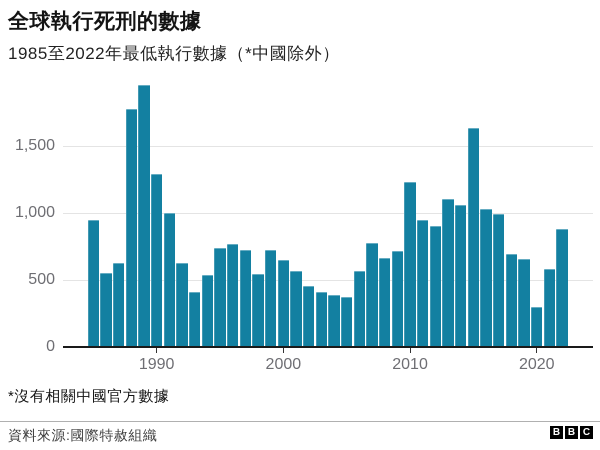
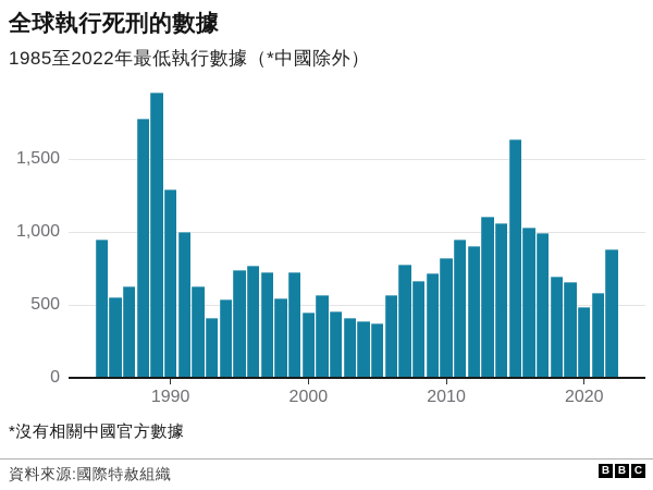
2000: 650 -> 440
2010: 1230 -> 820
2020: 300 -> 480
